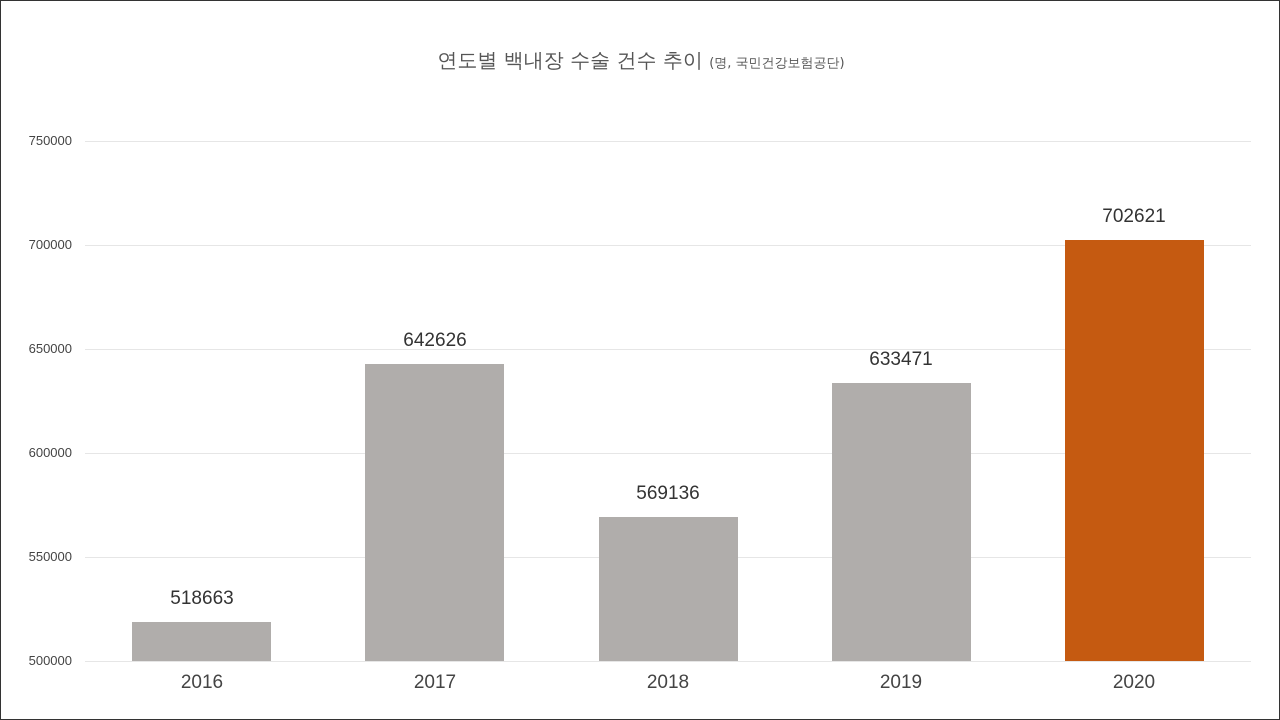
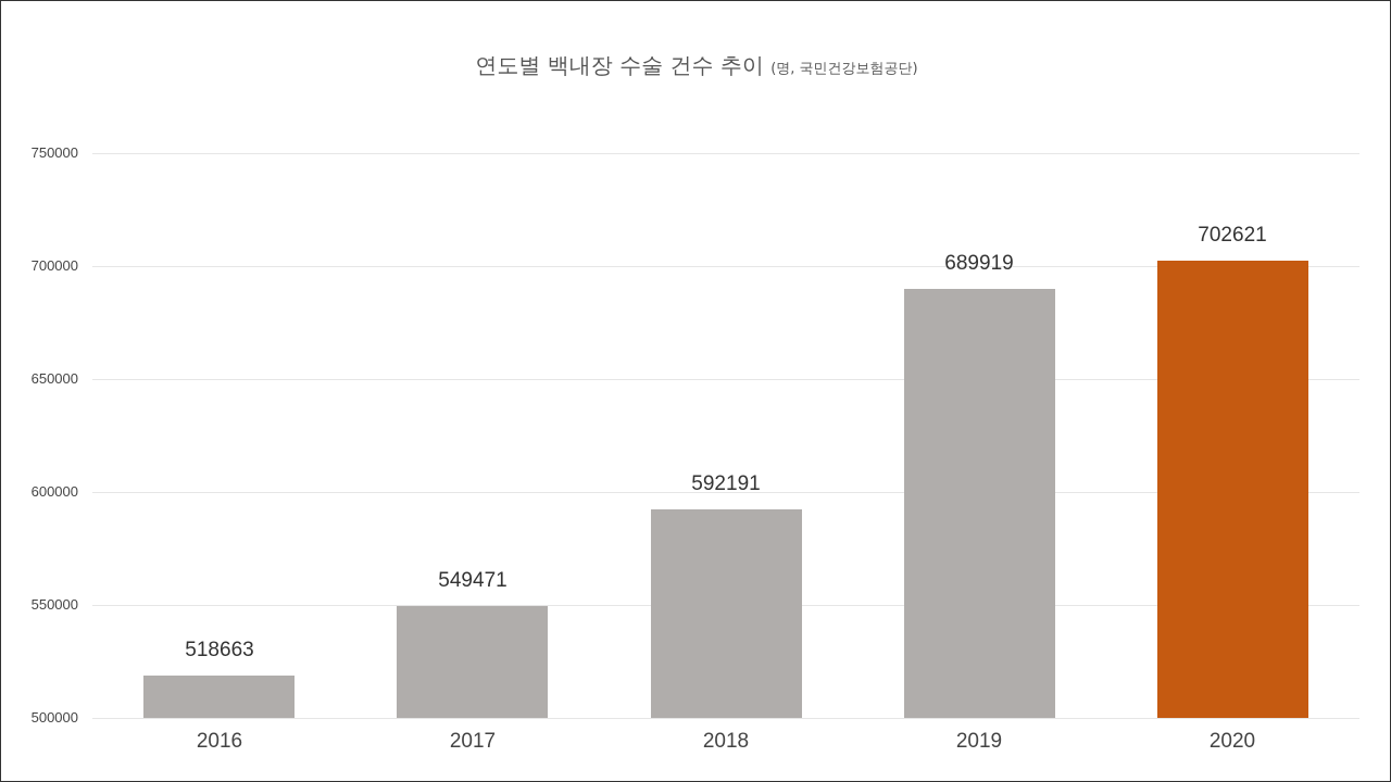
2017: 642626 -> 549471
2018: 569136 -> 592191
2019: 633471 -> 689919
